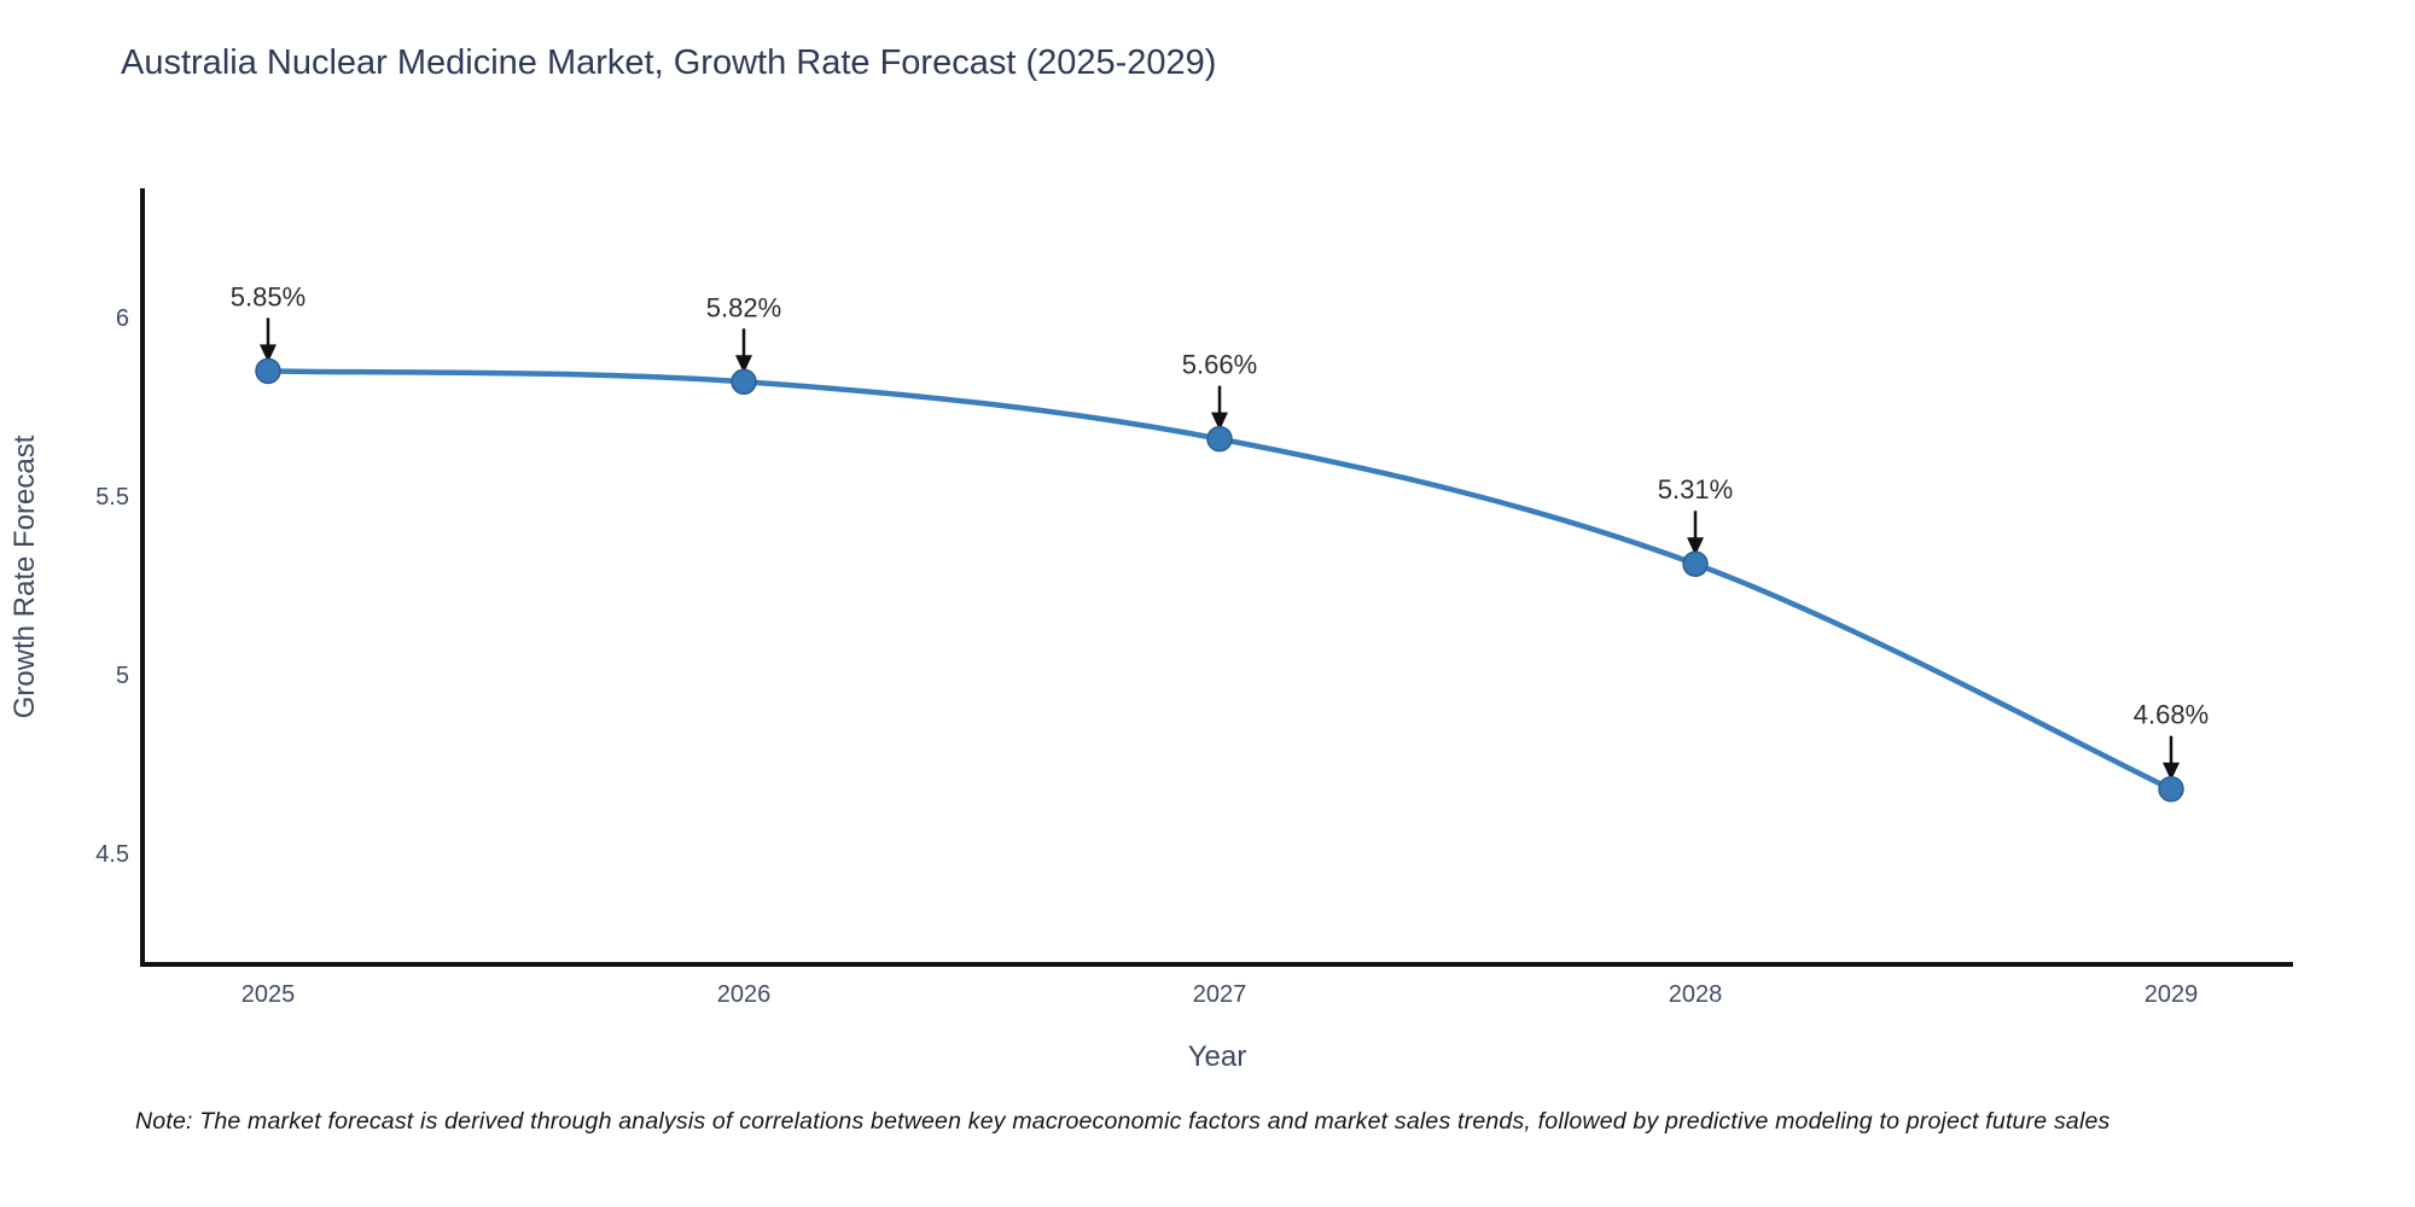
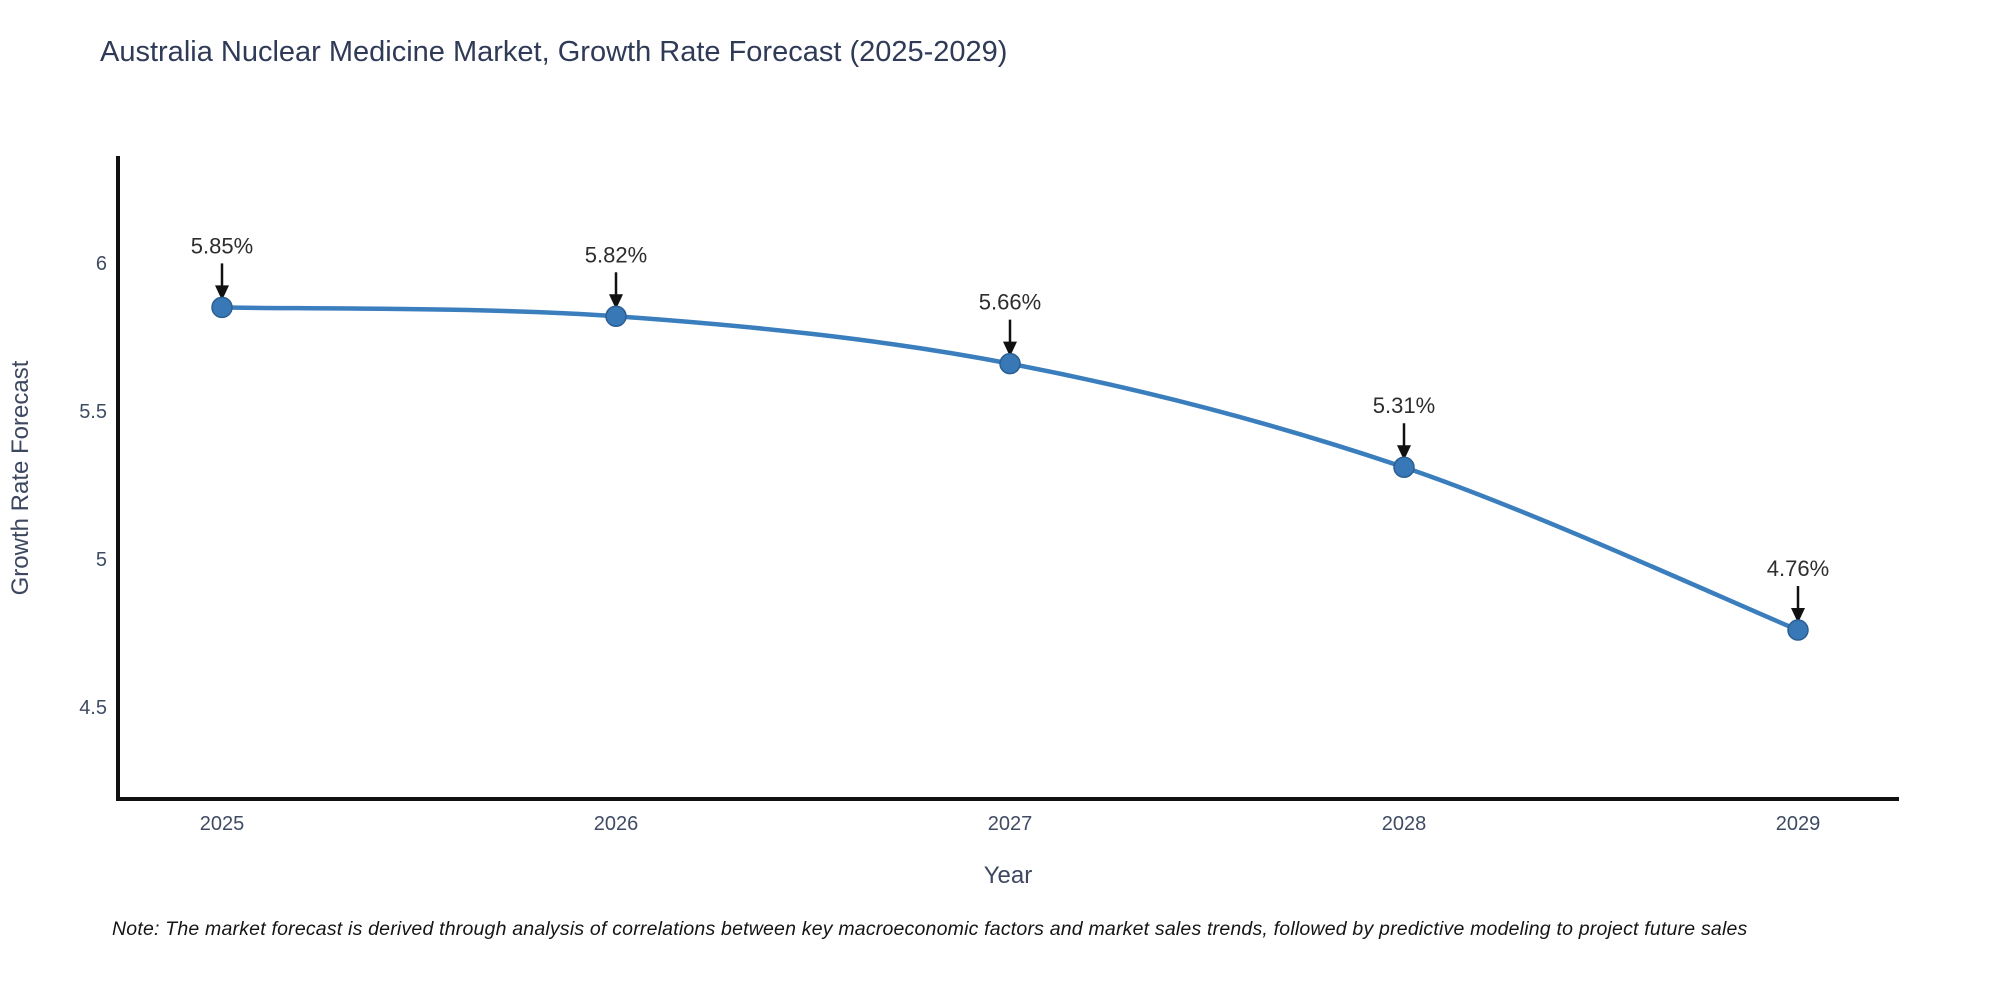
2029: 4.68% -> 4.76%
